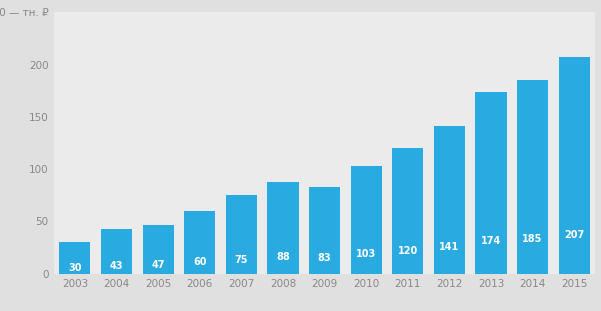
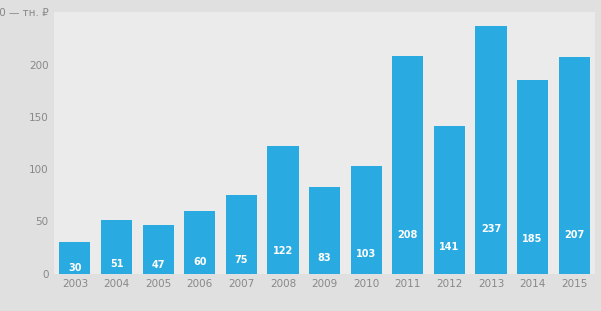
2004: 43 -> 51
2008: 88 -> 122
2011: 120 -> 208
2013: 174 -> 237
